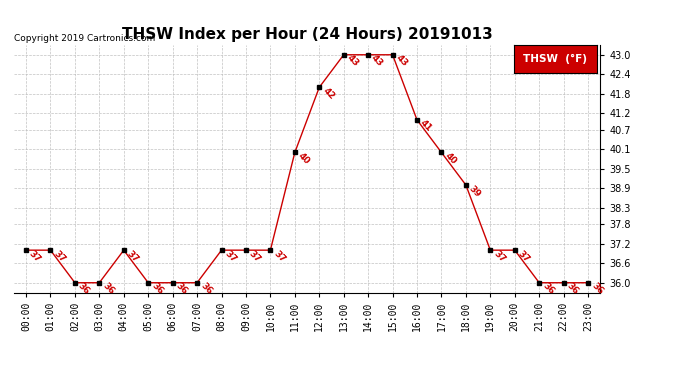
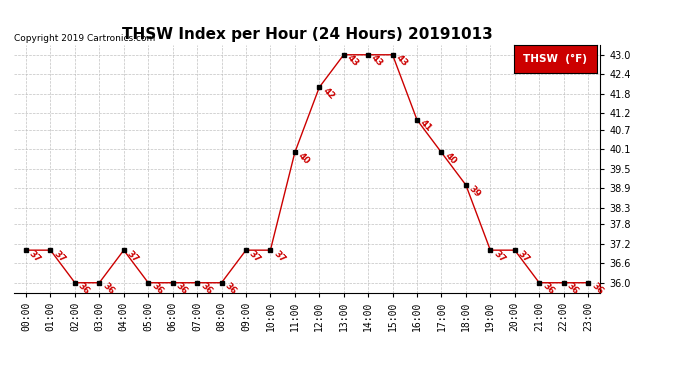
08:00: 37 -> 36
